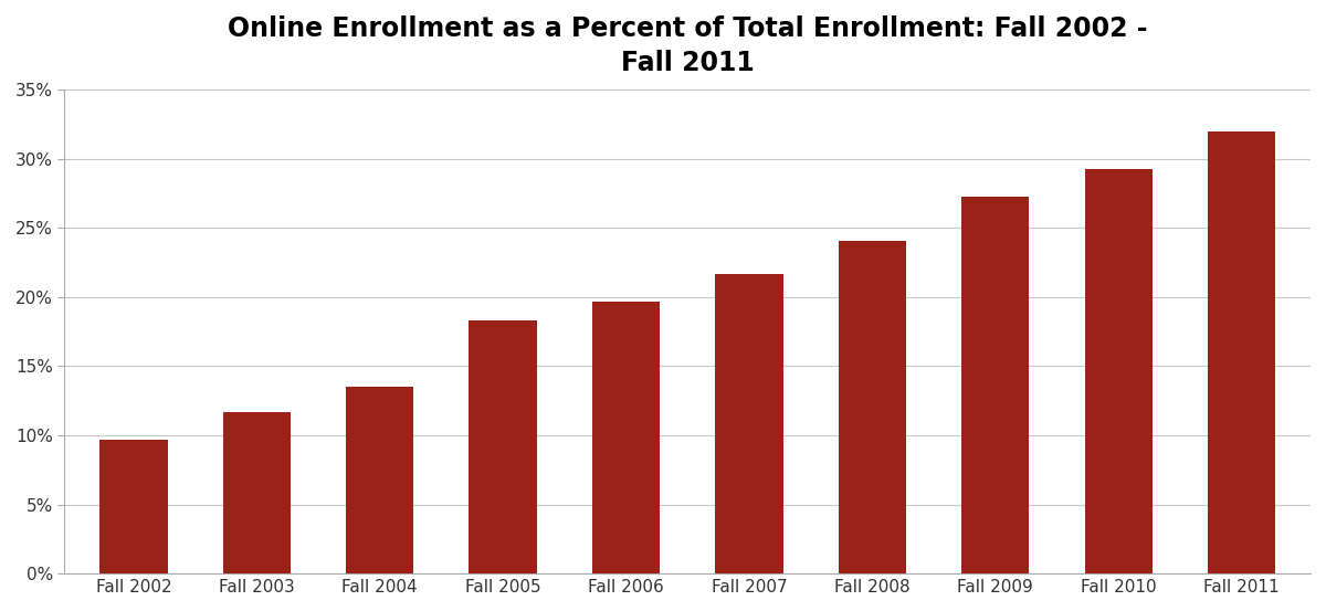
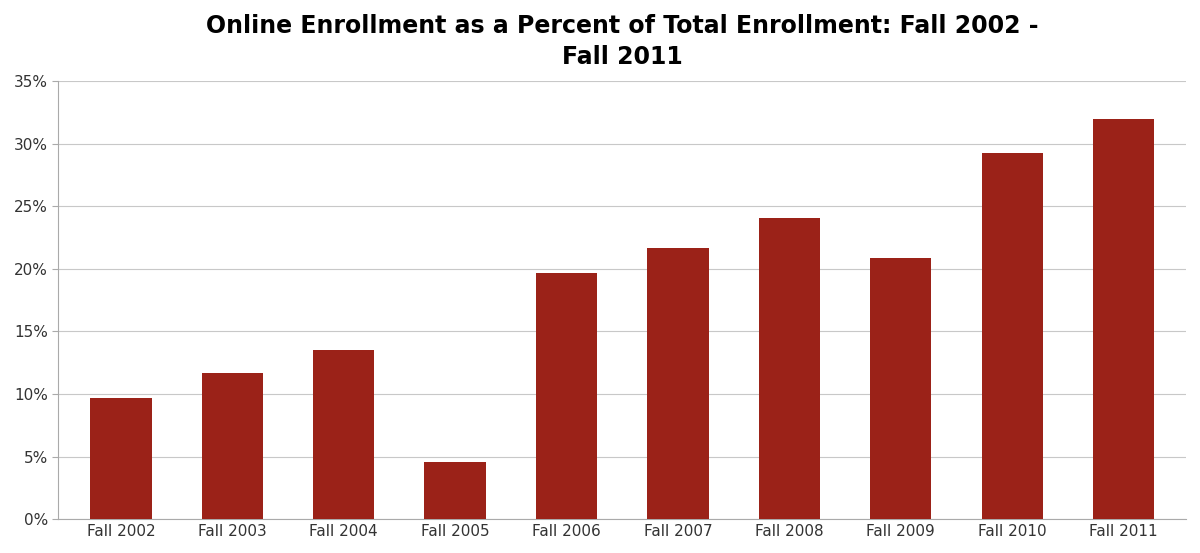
Fall 2005: 18.3% -> 4.6%
Fall 2009: 27.3% -> 20.9%
